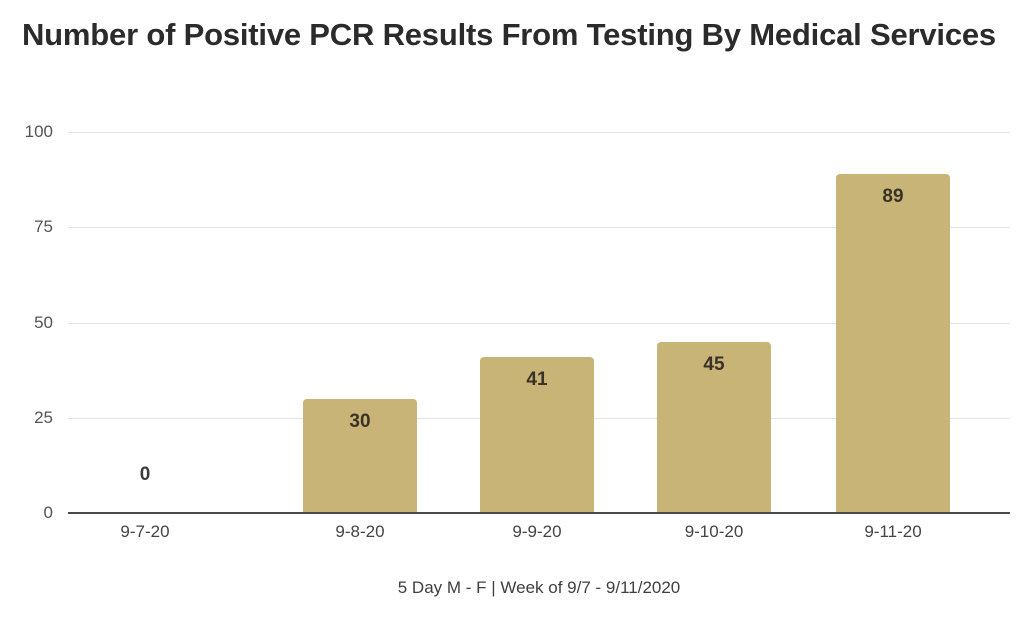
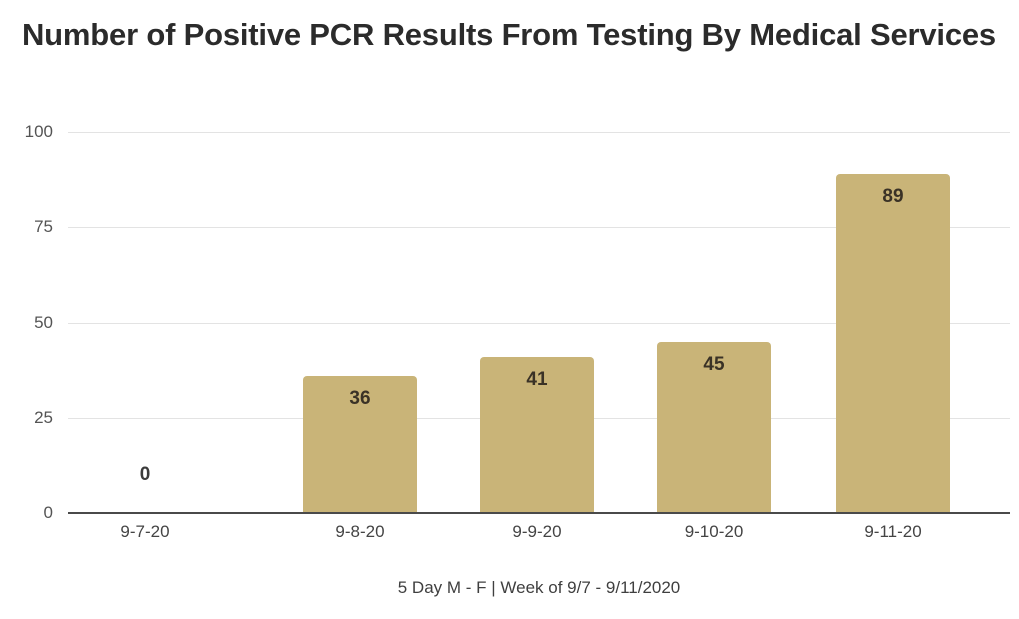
9-8-20: 30 -> 36
